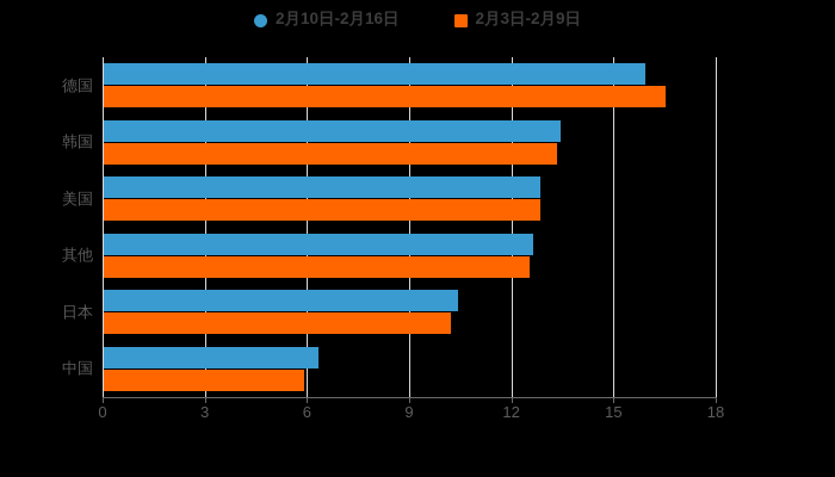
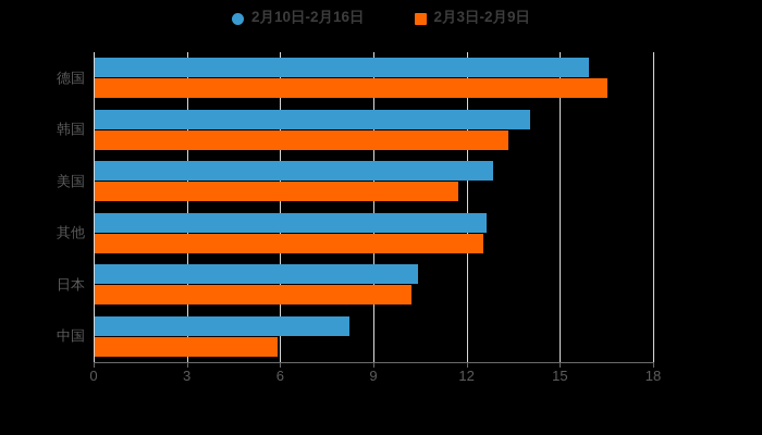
2月10日-2月16日/韩国: 13.4 -> 14.0
2月3日-2月9日/美国: 12.8 -> 11.7
2月10日-2月16日/中国: 6.3 -> 8.2
